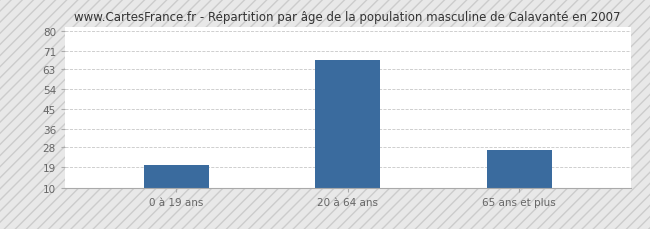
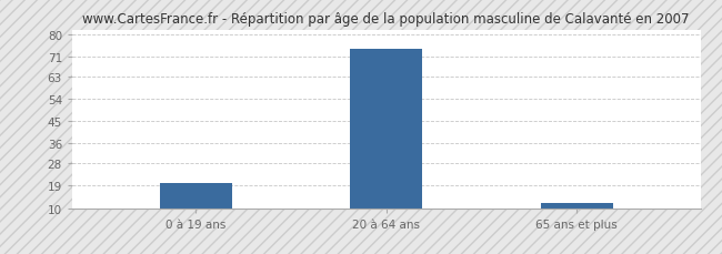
20 à 64 ans: 67 -> 74
65 ans et plus: 27 -> 12
